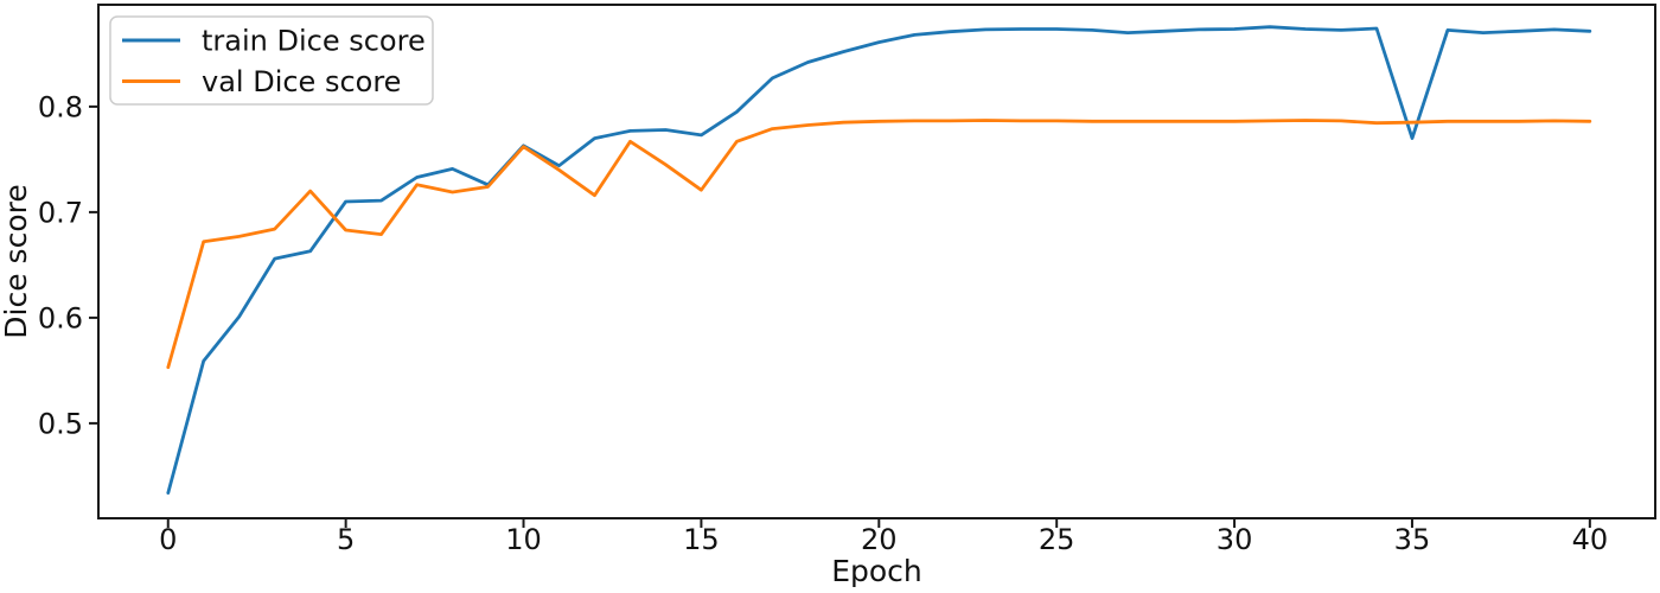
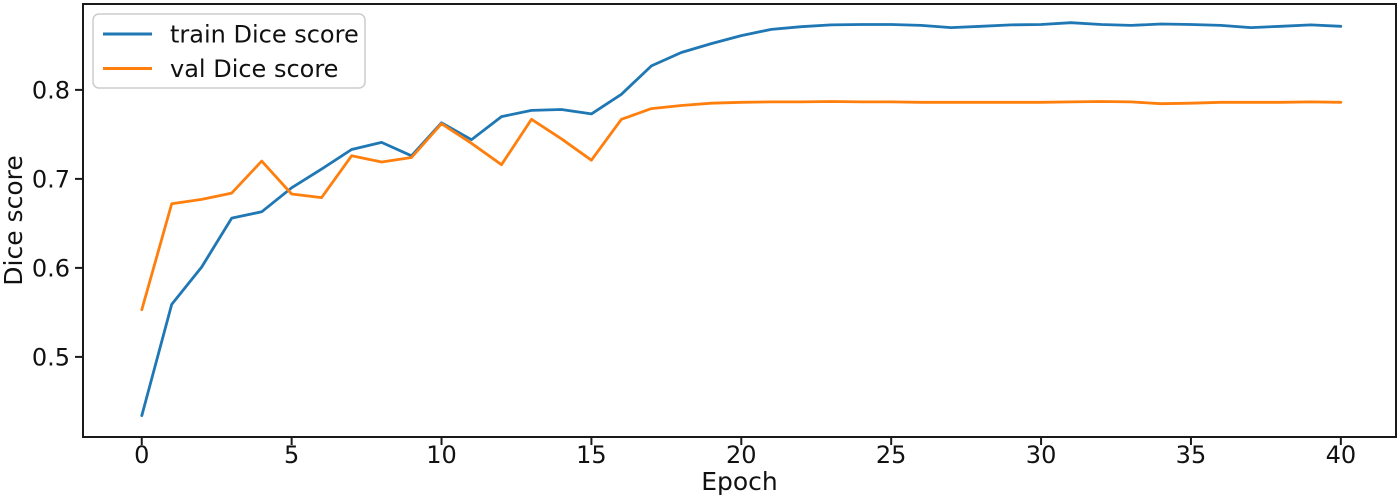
train Dice score/5: 0.71 -> 0.69
train Dice score/35: 0.77 -> 0.87
